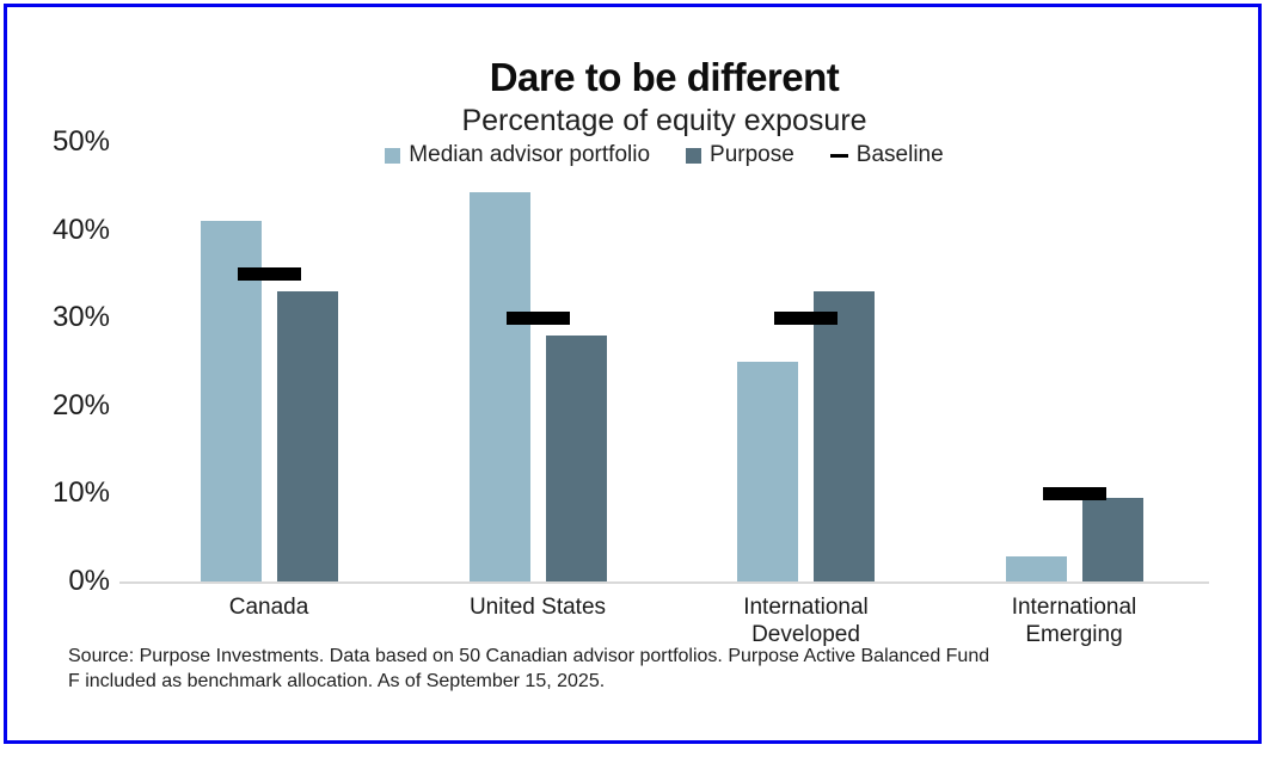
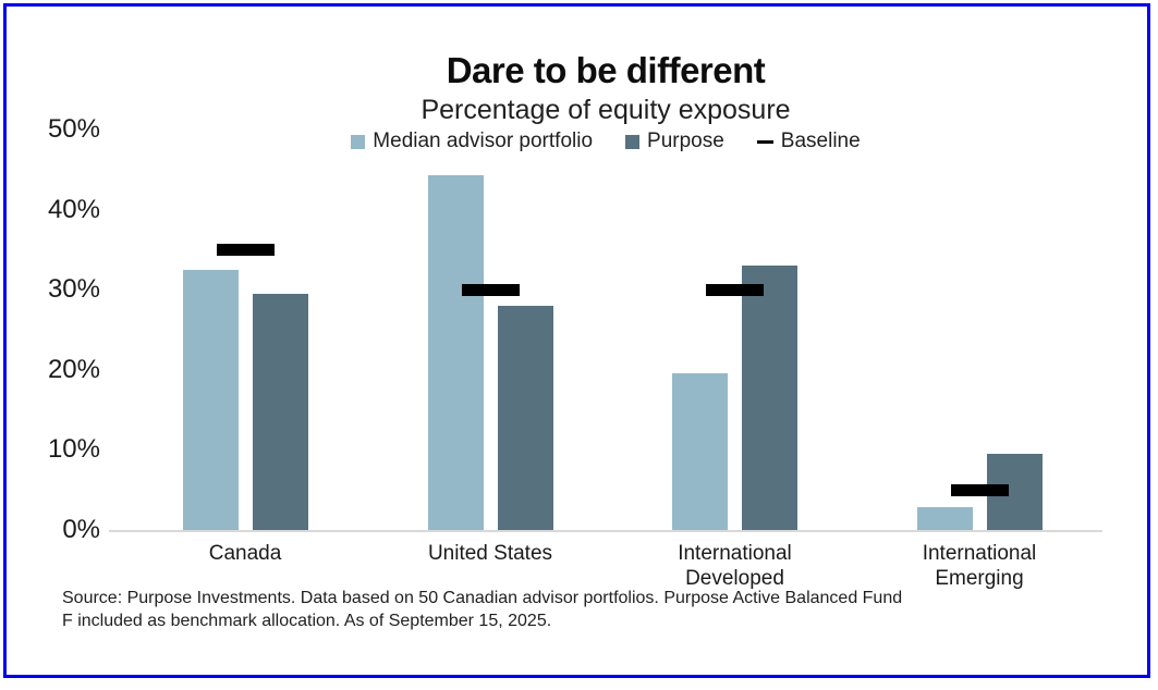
Median advisor portfolio/Canada: 41% -> 32%
Purpose/Canada: 33% -> 30%
Median advisor portfolio/International Developed: 25% -> 20%
Baseline/International Emerging: 10% -> 5%
